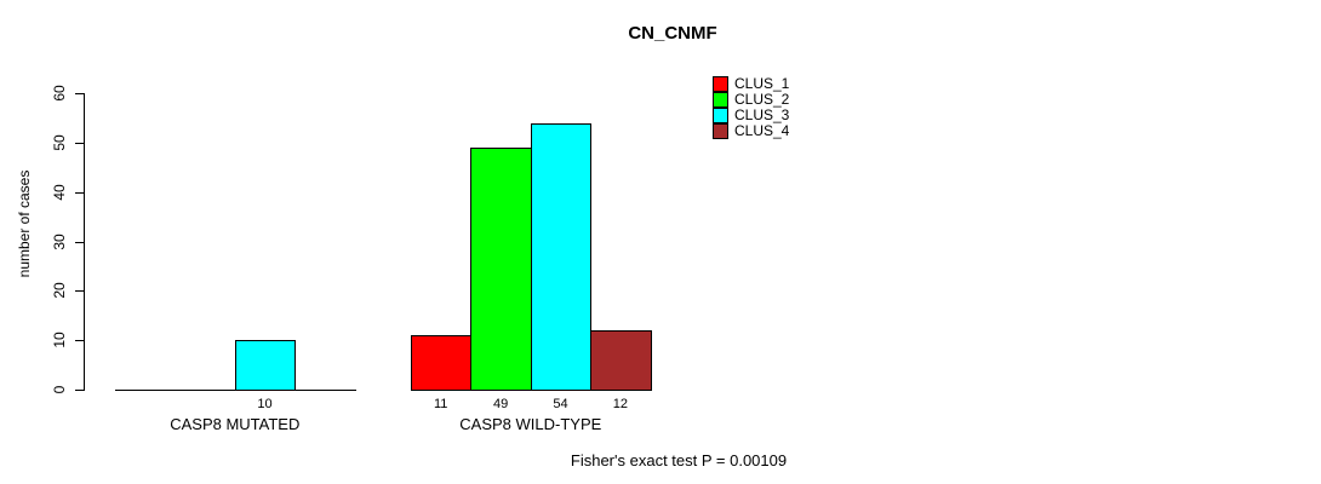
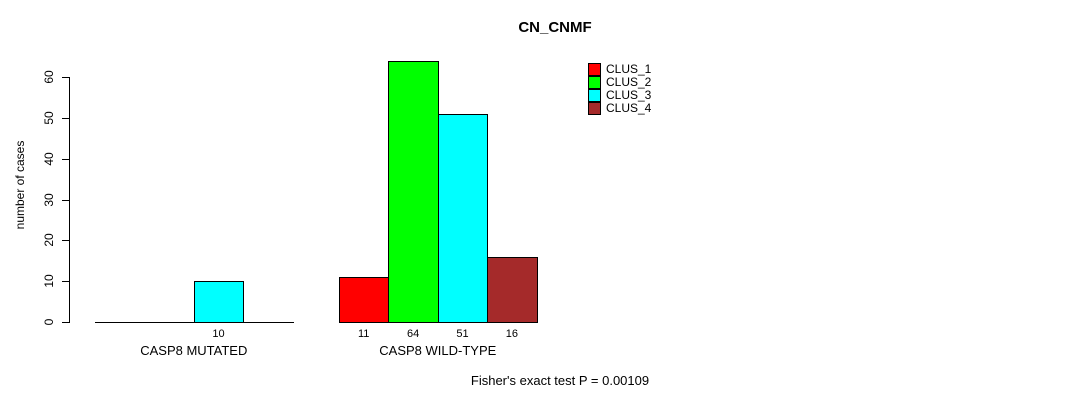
CLUS_2/CASP8 WILD-TYPE: 49 -> 64
CLUS_3/CASP8 WILD-TYPE: 54 -> 51
CLUS_4/CASP8 WILD-TYPE: 12 -> 16
